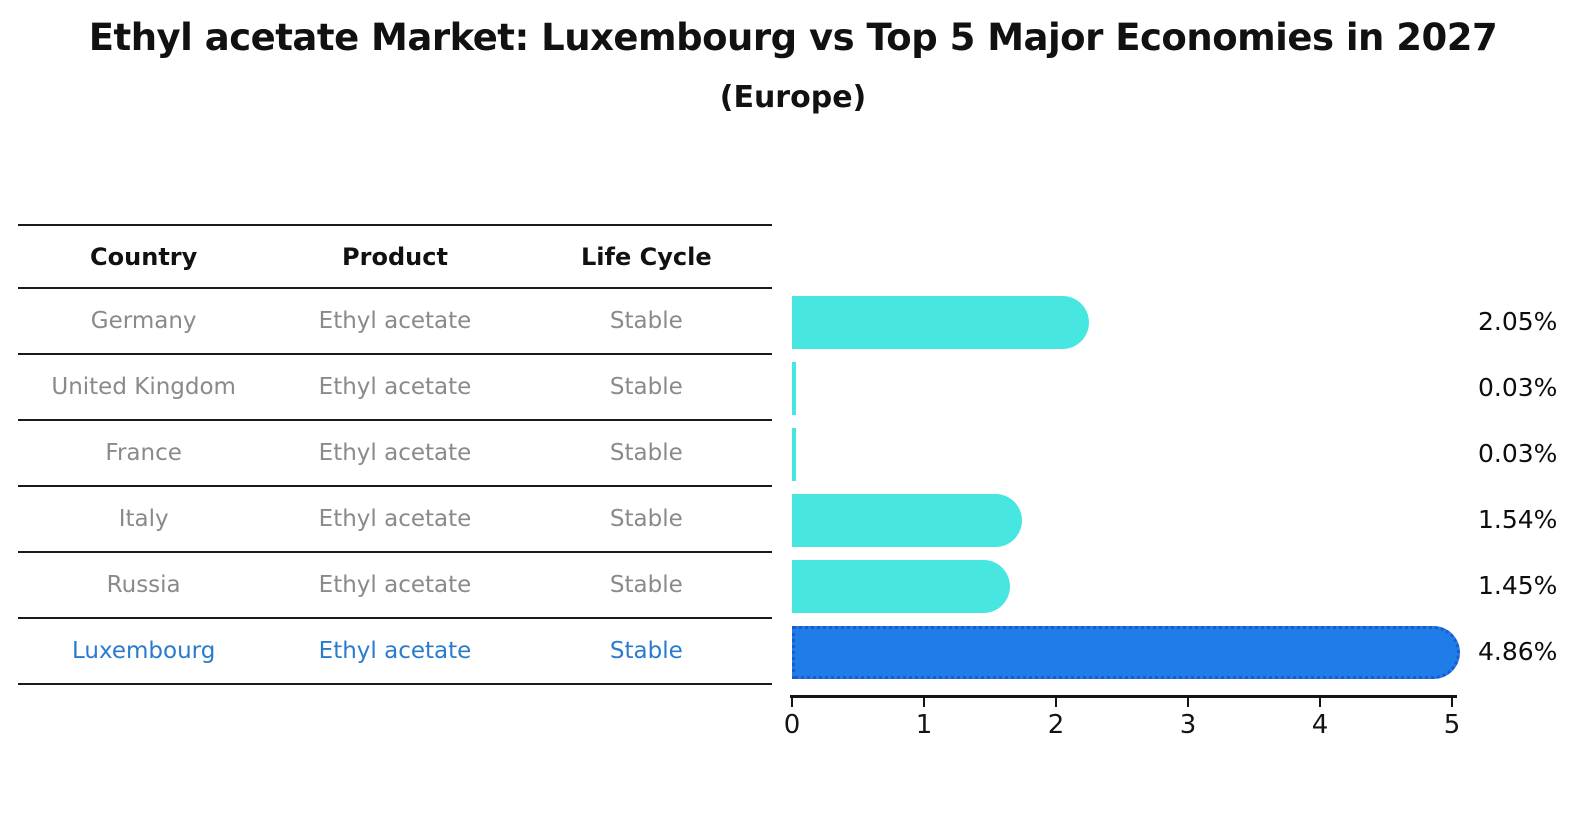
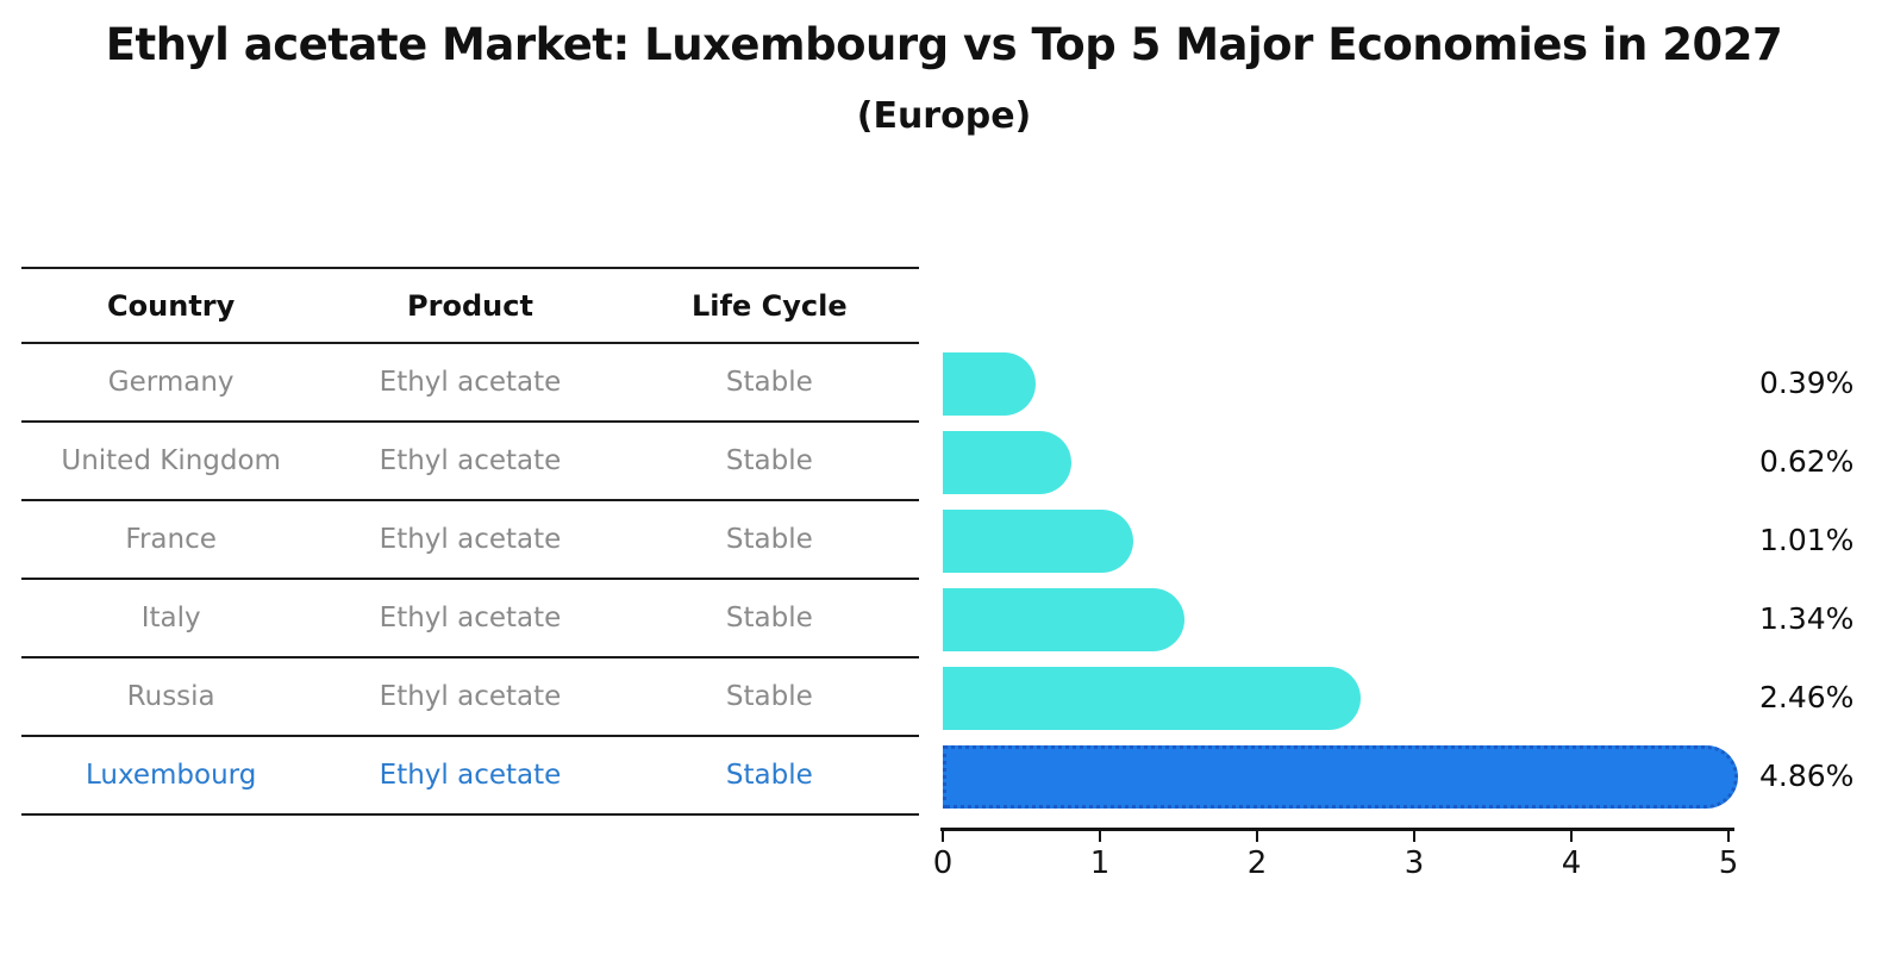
Germany: 2.05% -> 0.39%
United Kingdom: 0.03% -> 0.62%
France: 0.03% -> 1.01%
Italy: 1.54% -> 1.34%
Russia: 1.45% -> 2.46%
